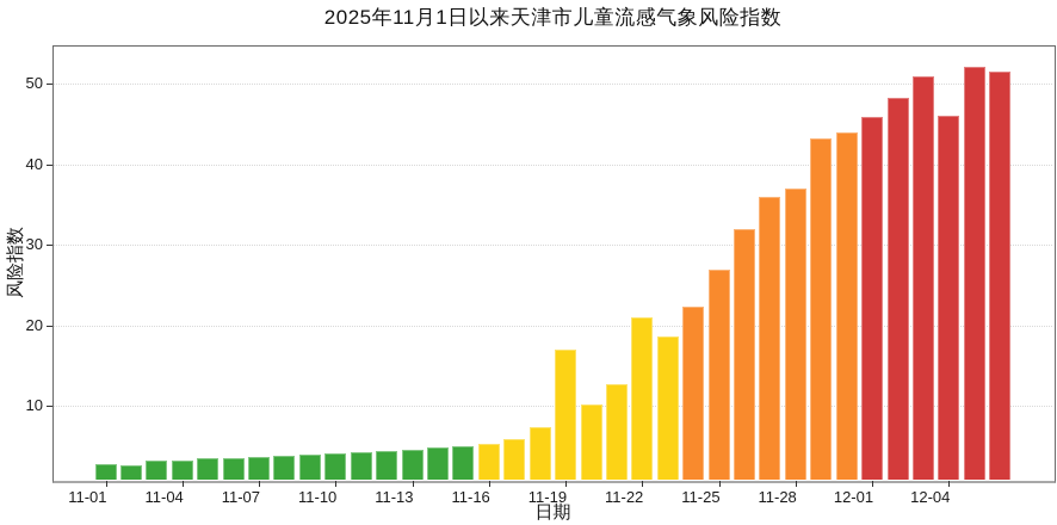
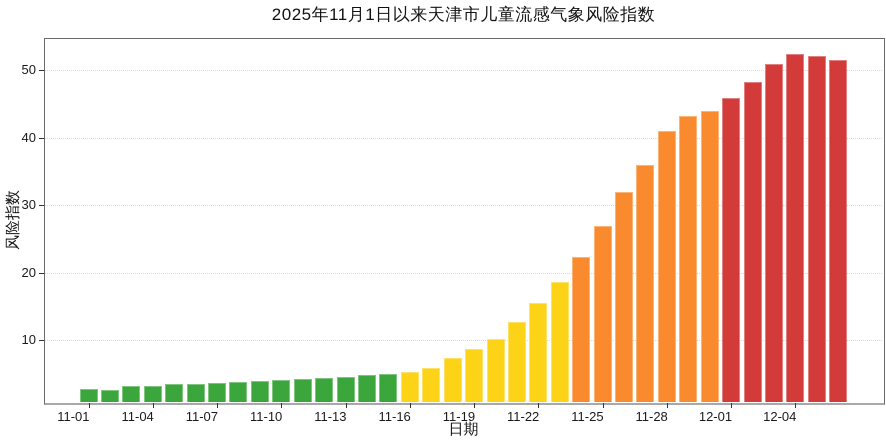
11-19: 17 -> 9
11-22: 21 -> 16
11-28: 37 -> 41
12-04: 46 -> 52
